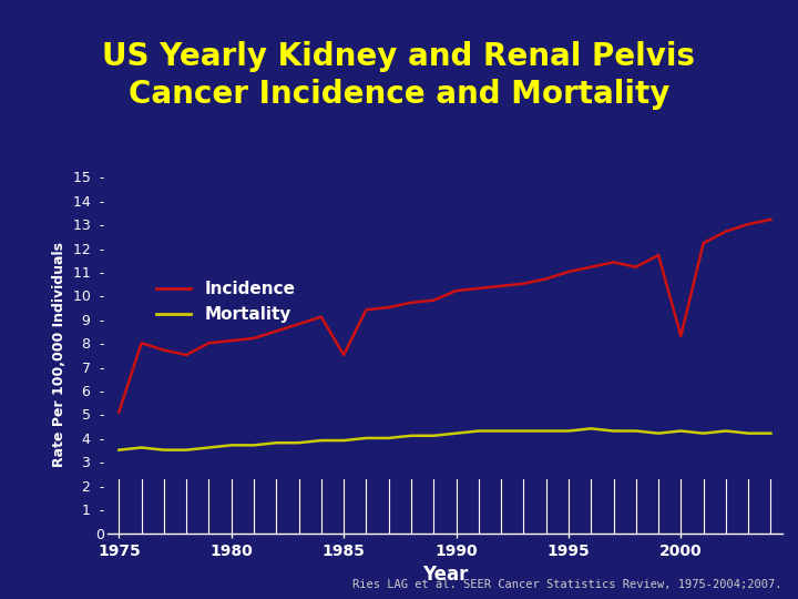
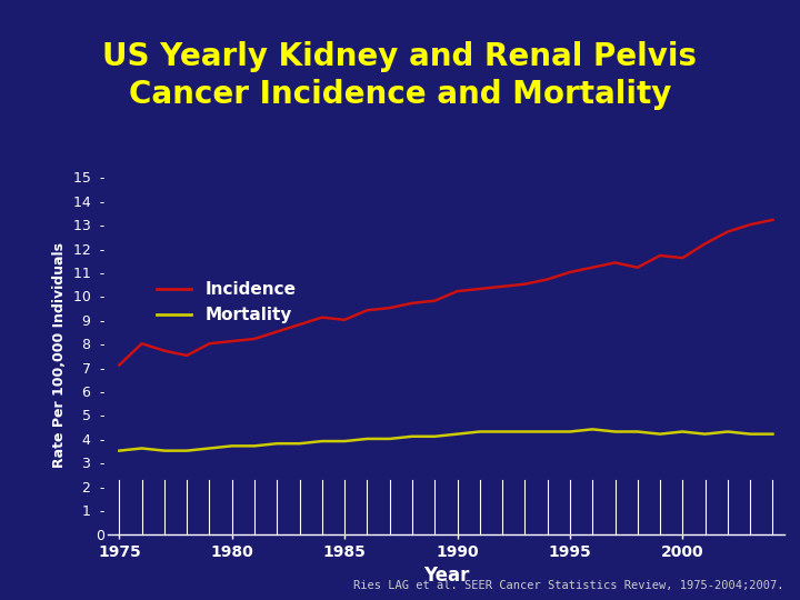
Incidence/1975: 5.1  - -> 7.1  -
Incidence/1985: 7.5  - -> 9.0  -
Incidence/2000: 8.3  - -> 11.6  -
